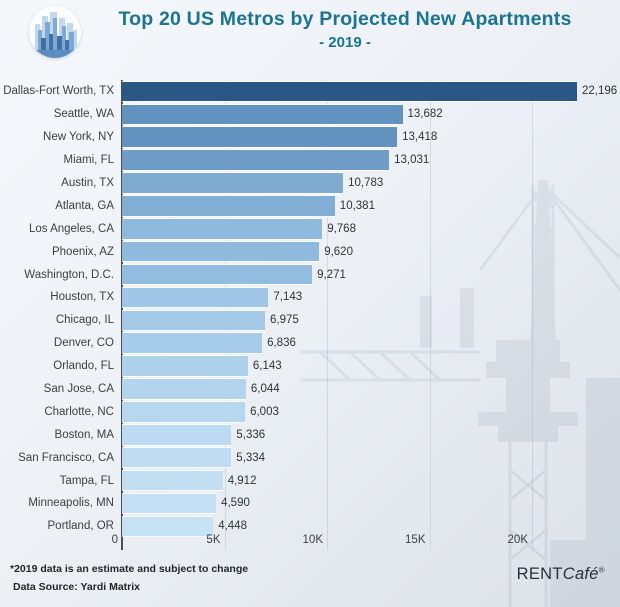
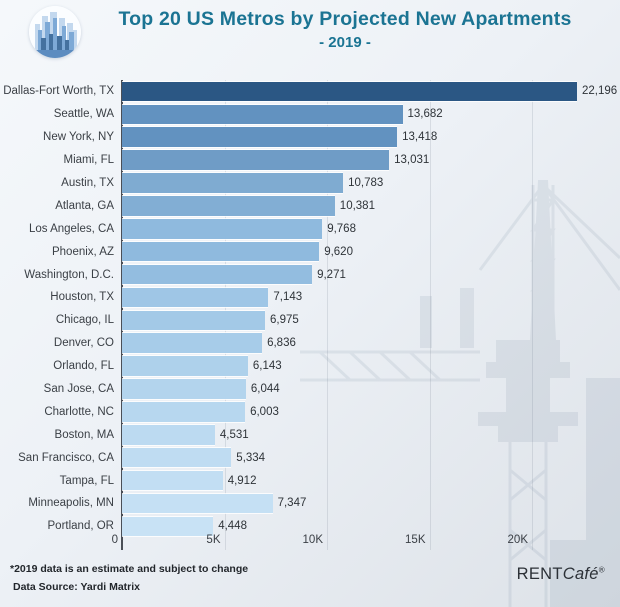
Boston, MA: 5,336 -> 4,531
Minneapolis, MN: 4,590 -> 7,347
